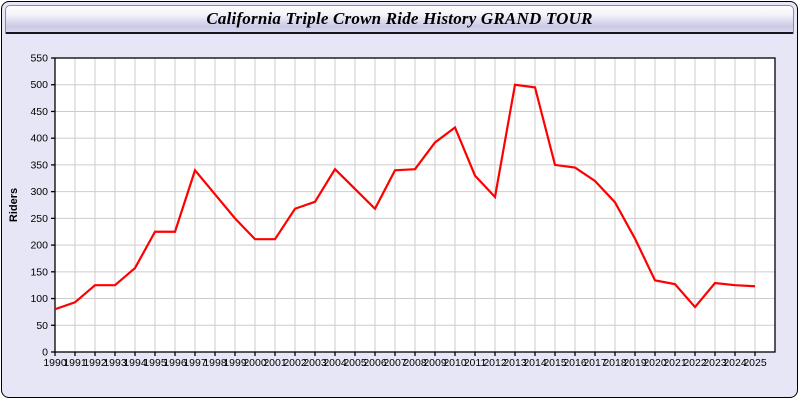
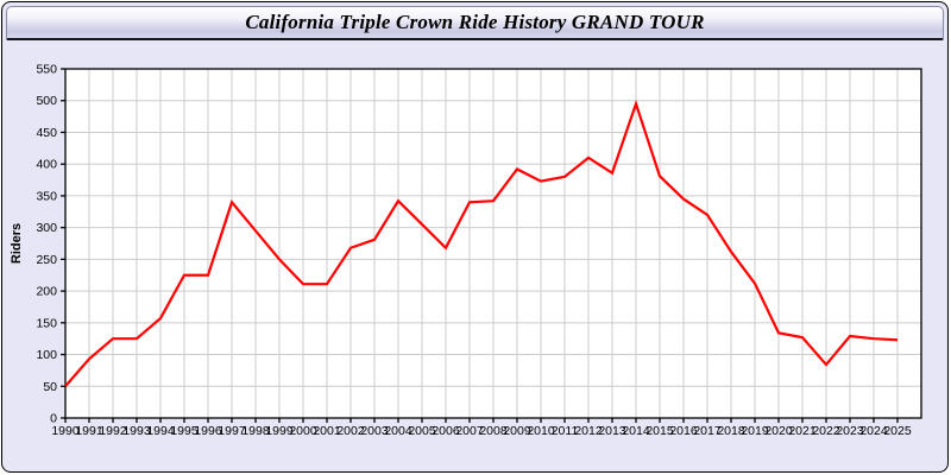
1990: 80 -> 50
2010: 420 -> 370
2011: 330 -> 380
2012: 290 -> 410
2013: 500 -> 390
2015: 350 -> 380
2018: 280 -> 260
